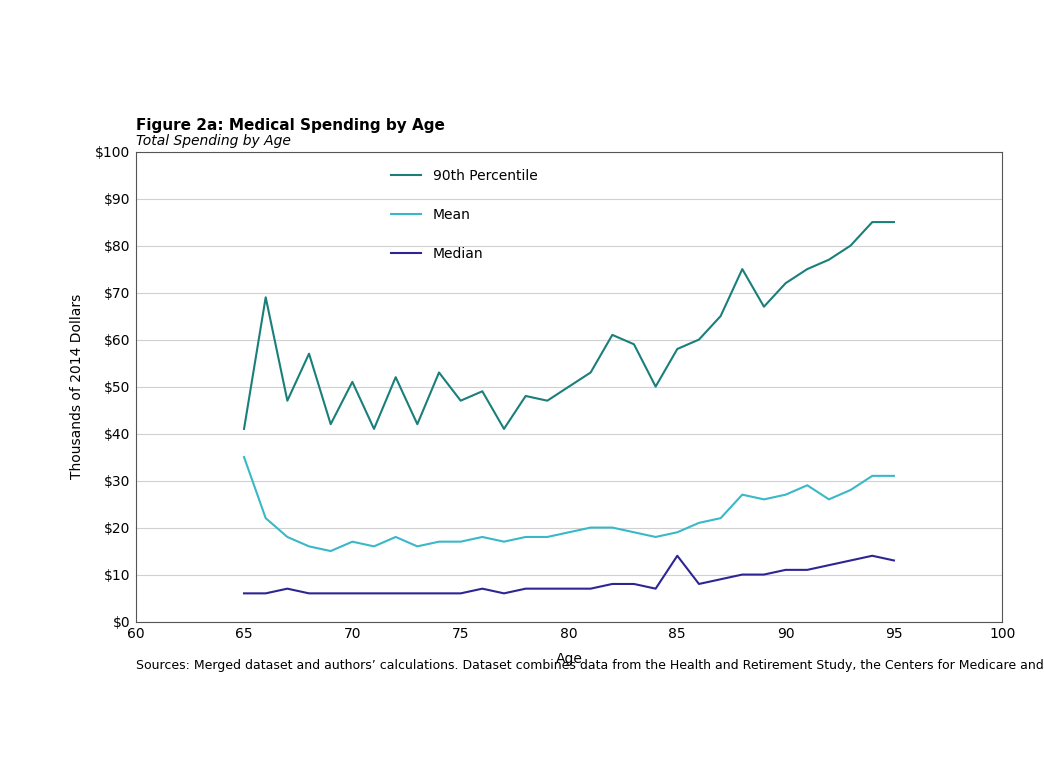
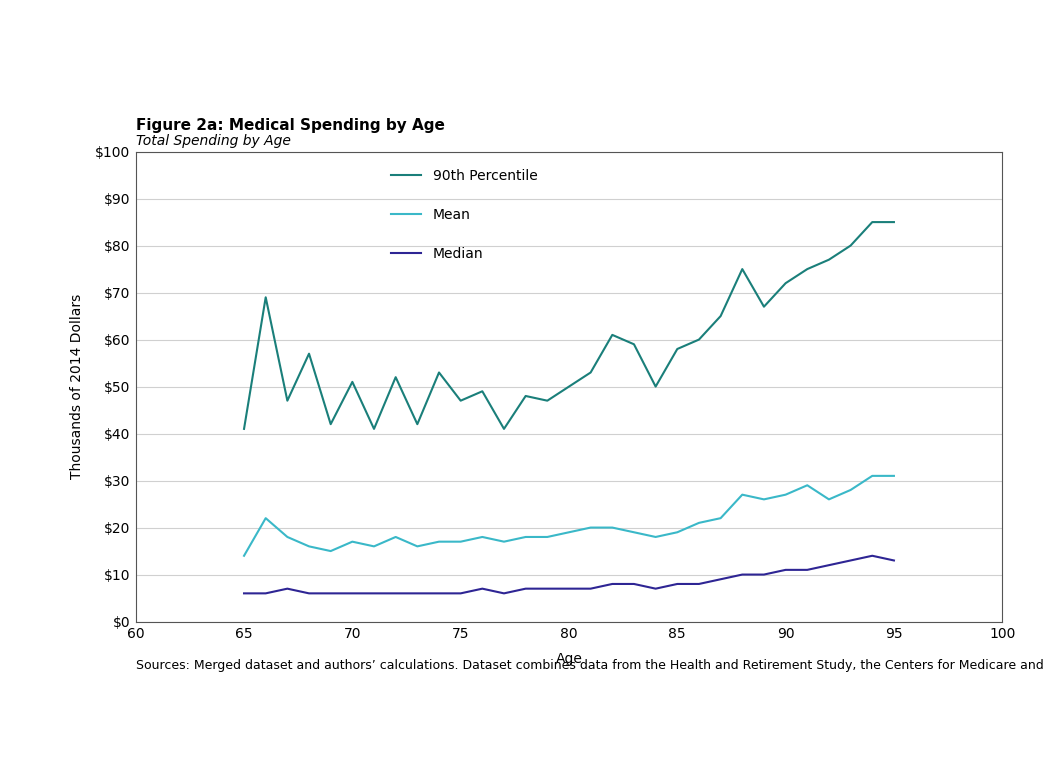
Mean/65: $35 -> $14
Median/85: $14 -> $8
